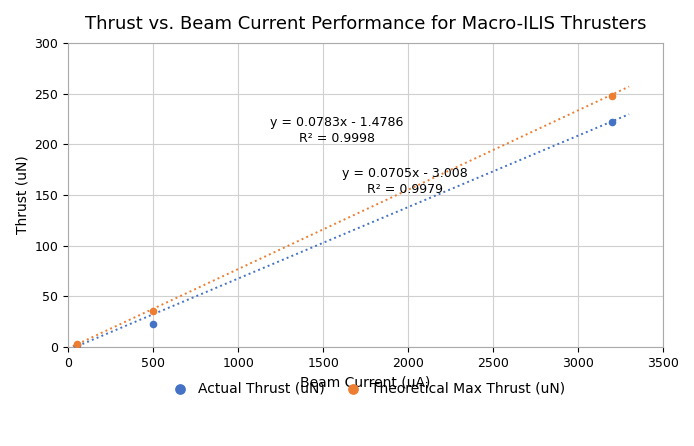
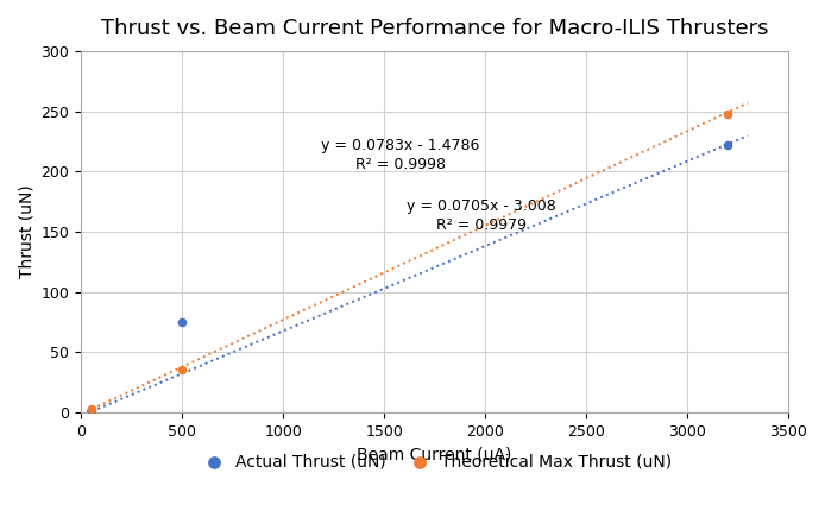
Actual Thrust (uN)/500: 23 -> 75
